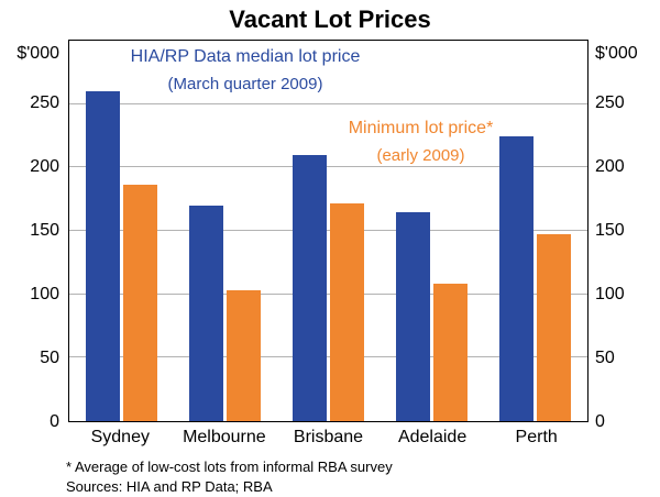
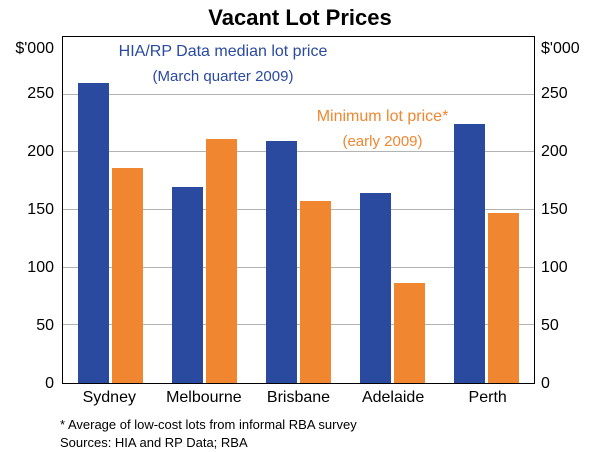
Minimum lot price* (early 2009)/Melbourne: 103 -> 212
Minimum lot price* (early 2009)/Brisbane: 172 -> 158
Minimum lot price* (early 2009)/Adelaide: 108 -> 87
